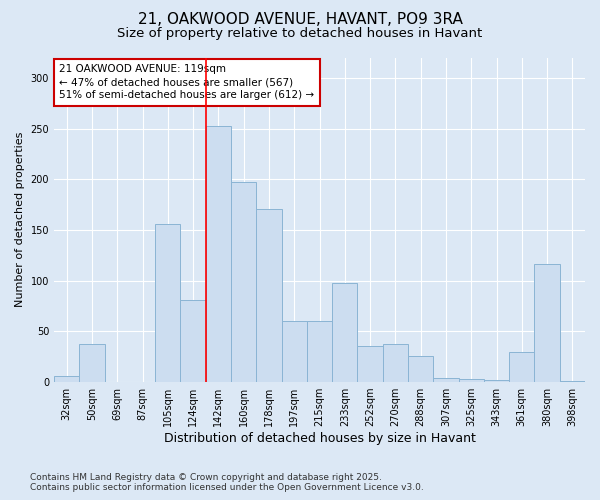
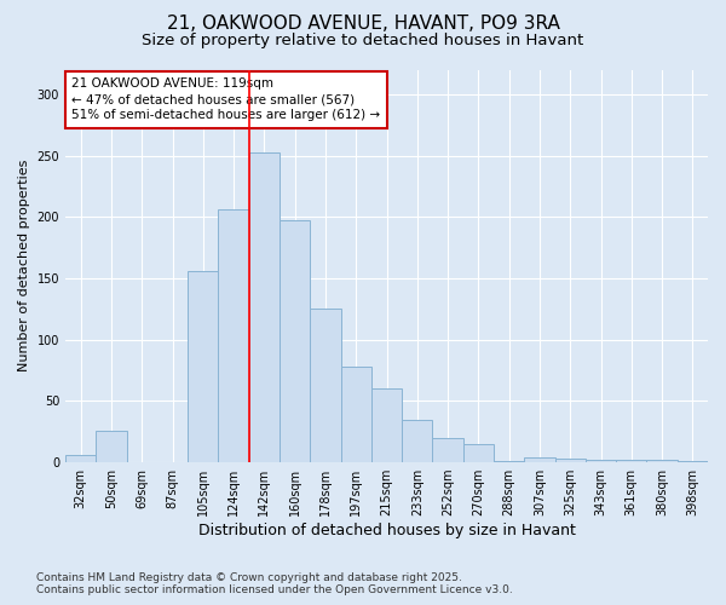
50sqm: 38 -> 26
124sqm: 81 -> 206
178sqm: 171 -> 125
197sqm: 60 -> 78
233sqm: 98 -> 35
252sqm: 36 -> 20
270sqm: 38 -> 15
288sqm: 26 -> 1
361sqm: 30 -> 2
380sqm: 116 -> 2
